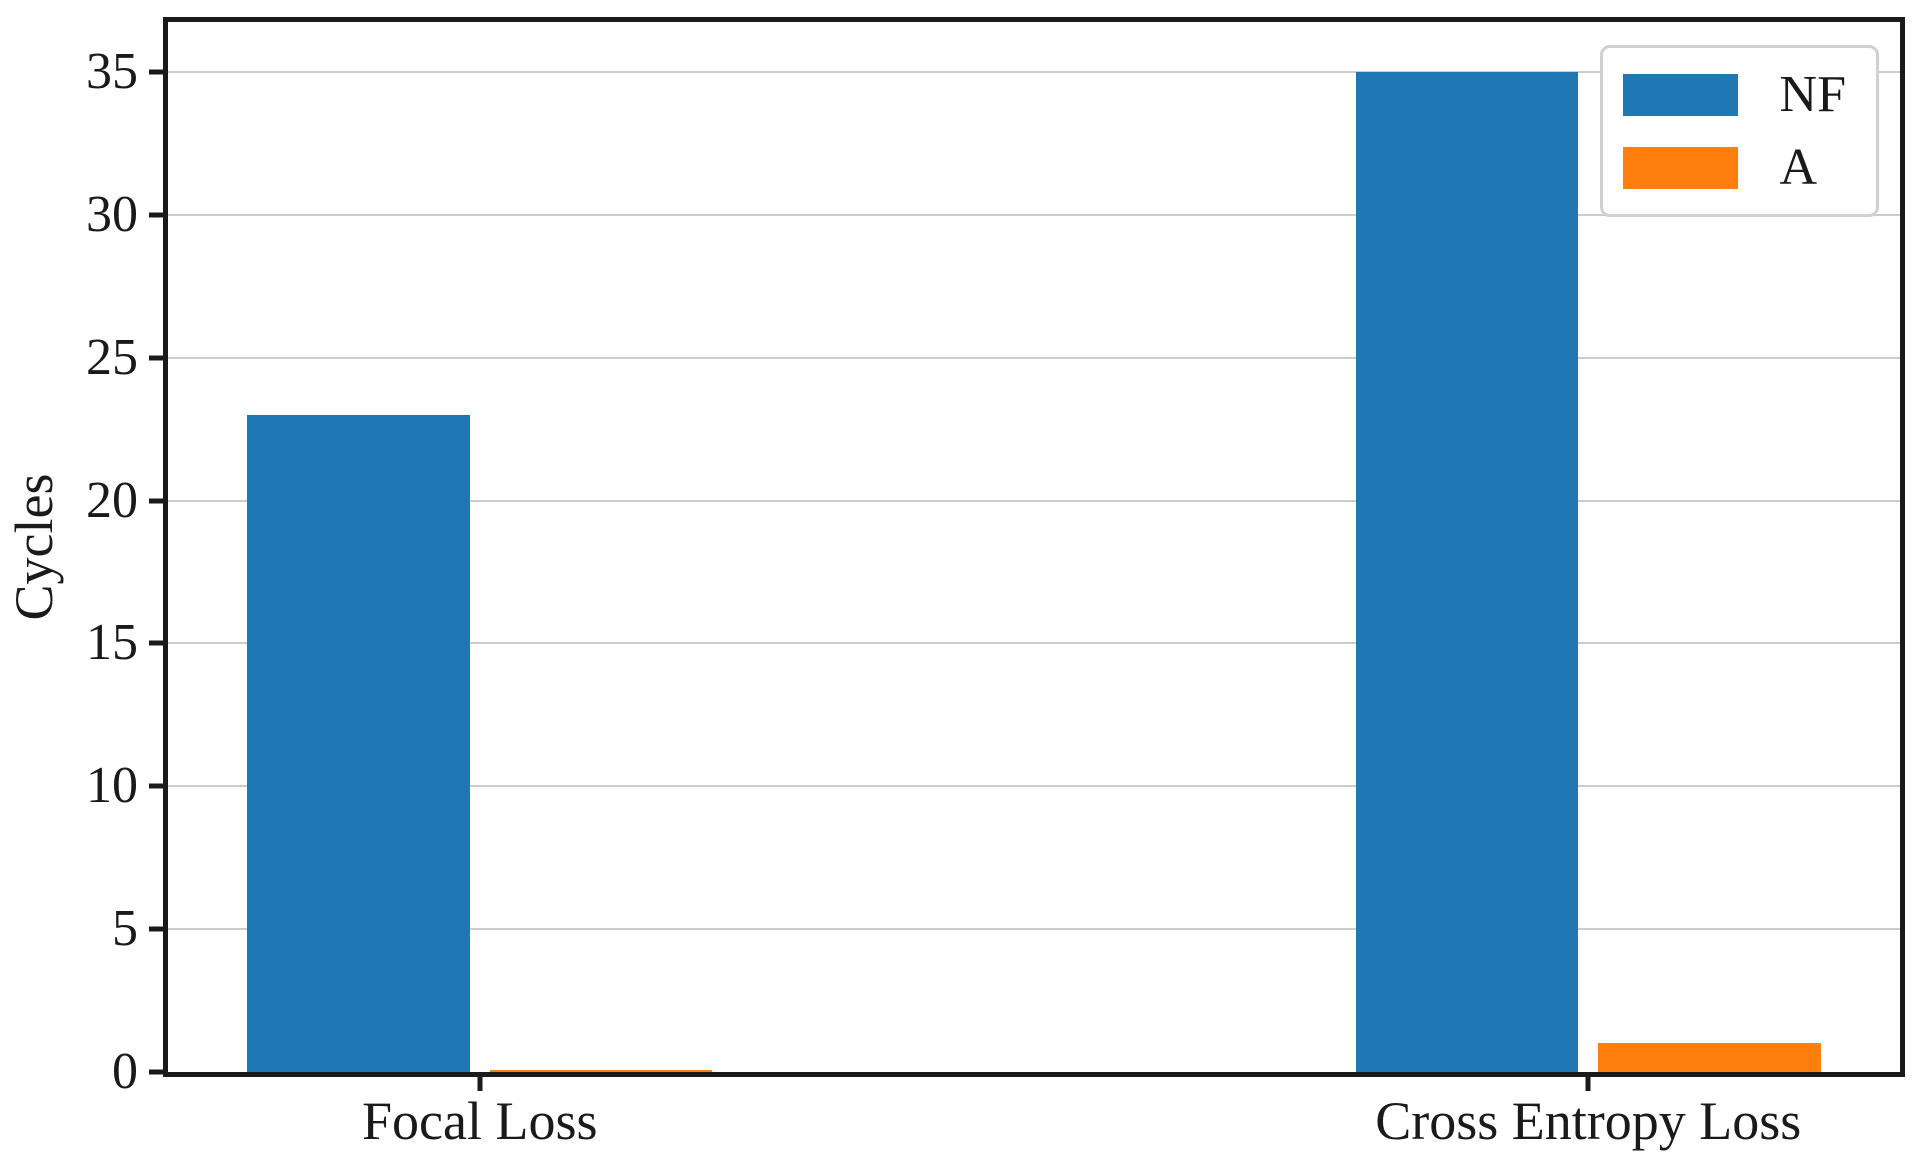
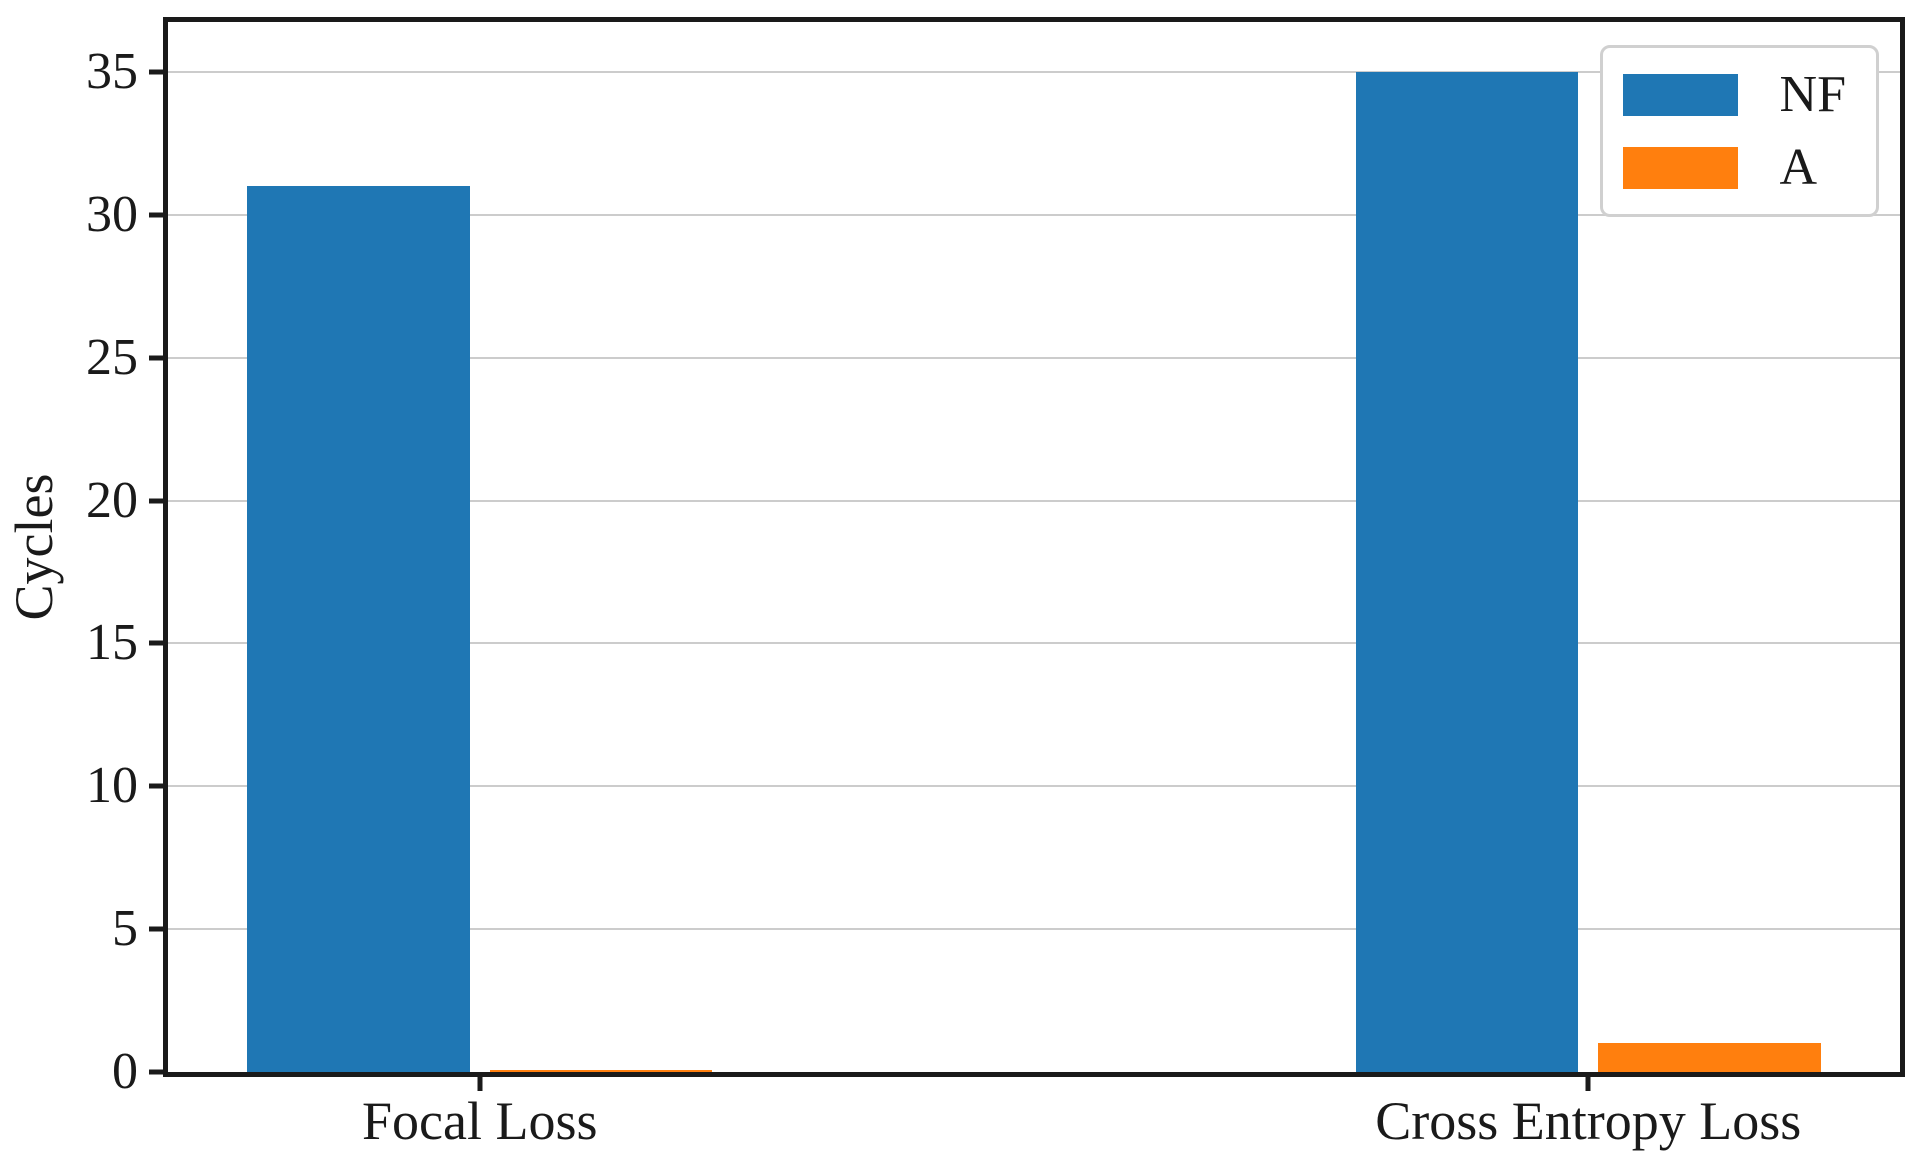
NF/Focal Loss: 23 -> 31
